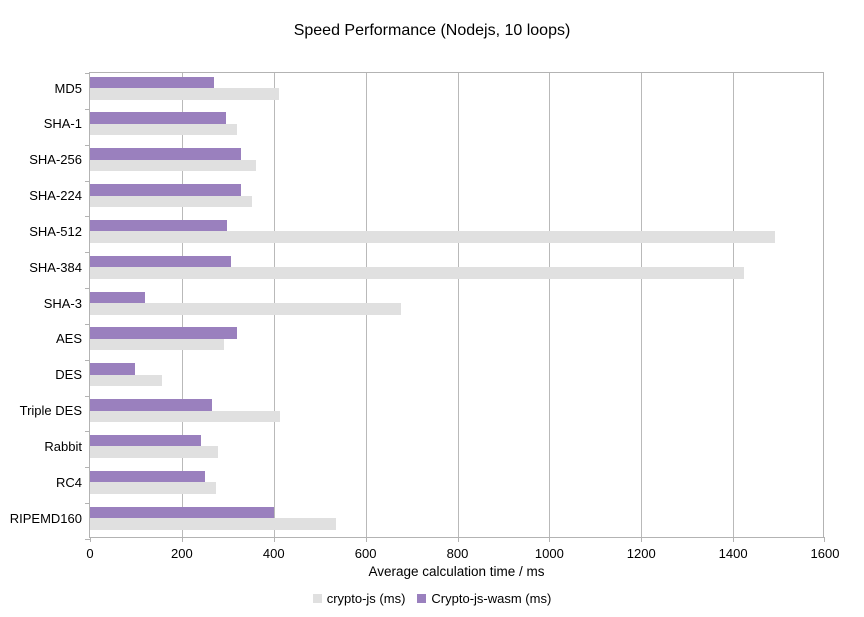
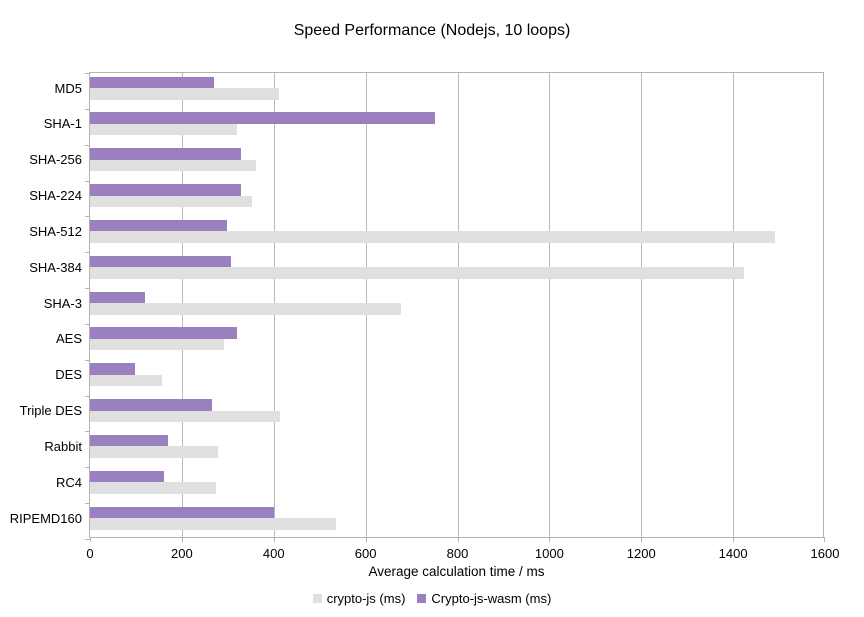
Crypto-js-wasm (ms)/SHA-1: 300 -> 750
Crypto-js-wasm (ms)/Rabbit: 240 -> 170
Crypto-js-wasm (ms)/RC4: 250 -> 160
